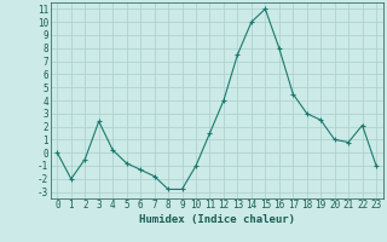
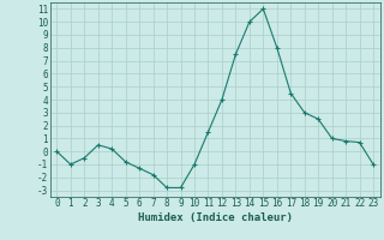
1: -2.0 -> -1.0
3: 2.4 -> 0.5
22: 2.1 -> 0.7
